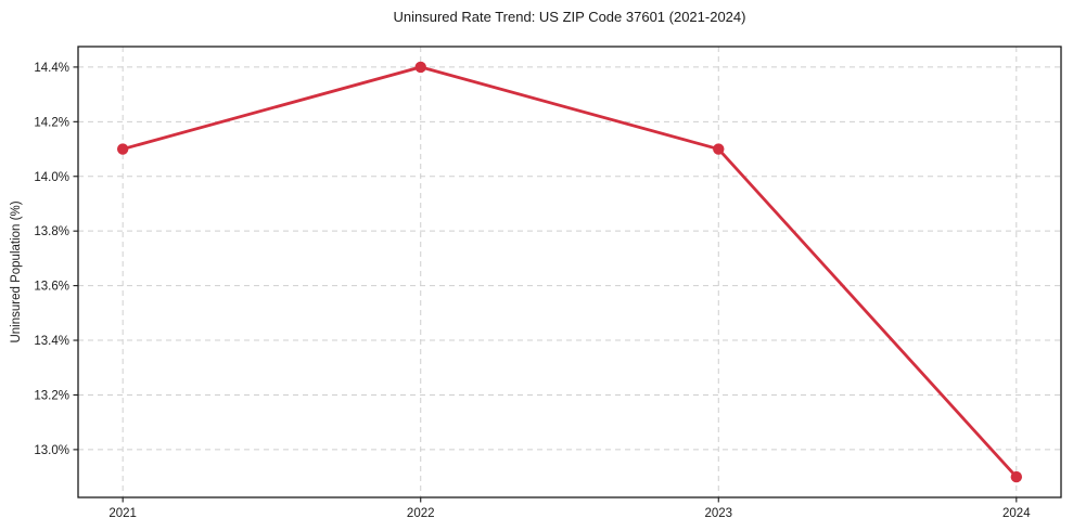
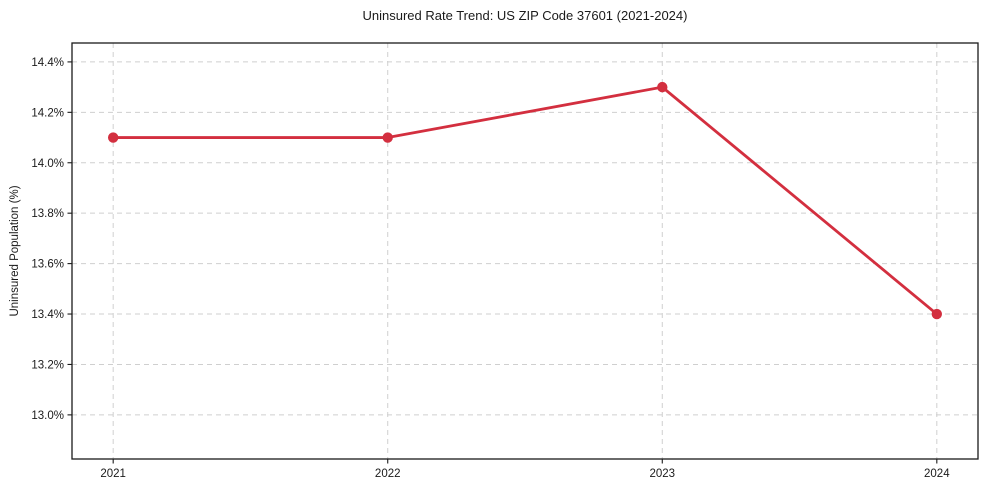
2022: 14.4% -> 14.1%
2023: 14.1% -> 14.3%
2024: 12.9% -> 13.4%
